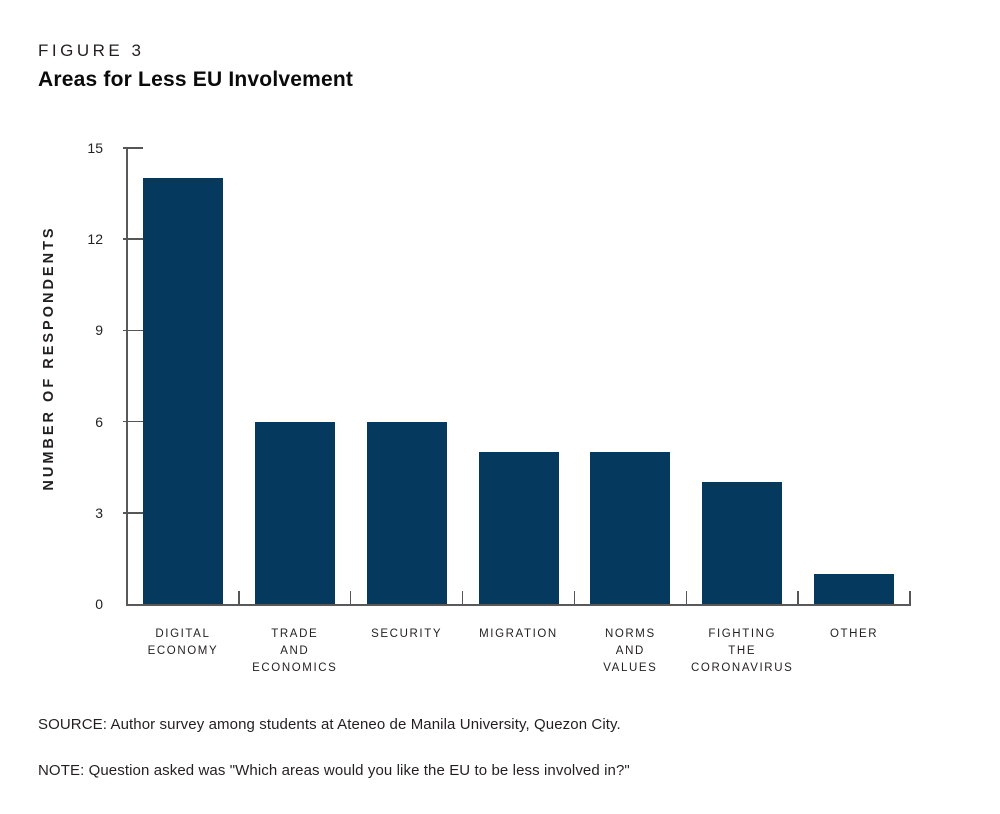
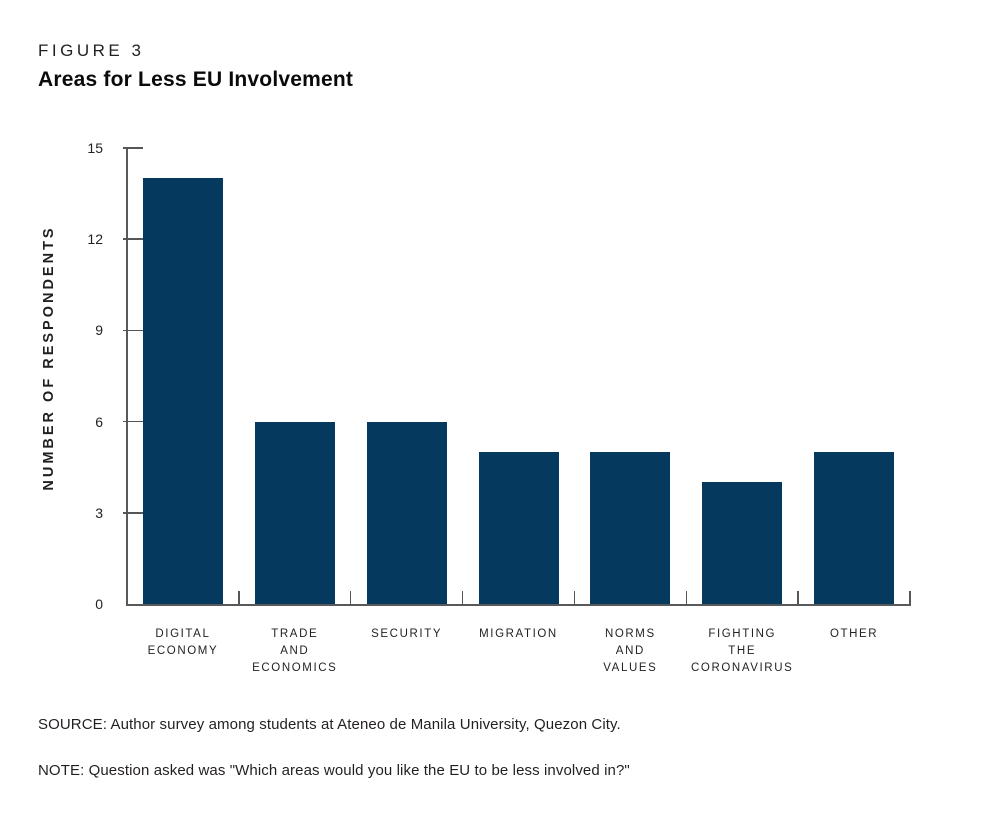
OTHER: 1 -> 5
